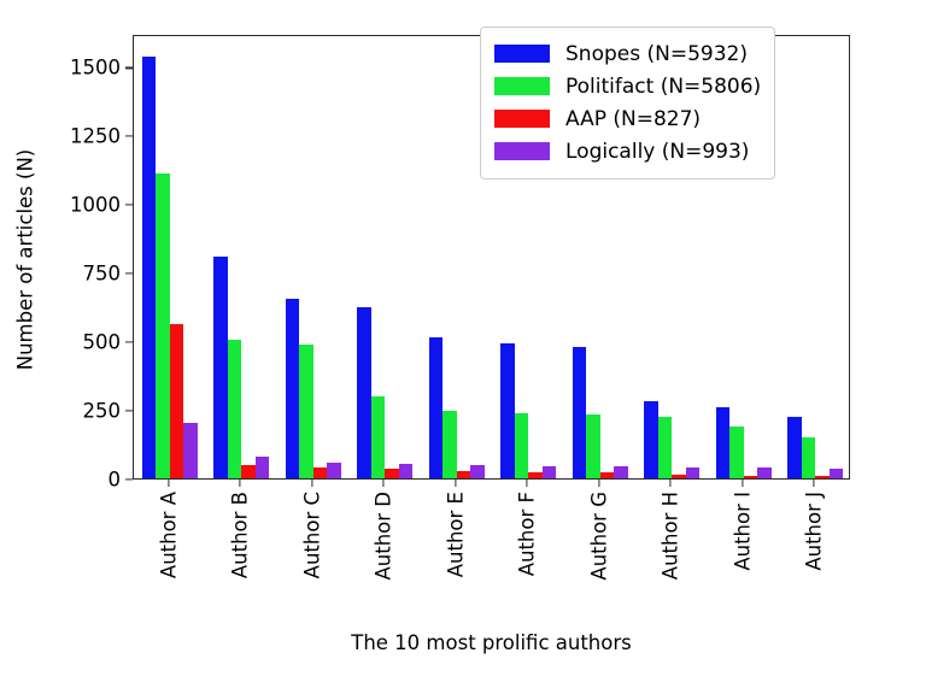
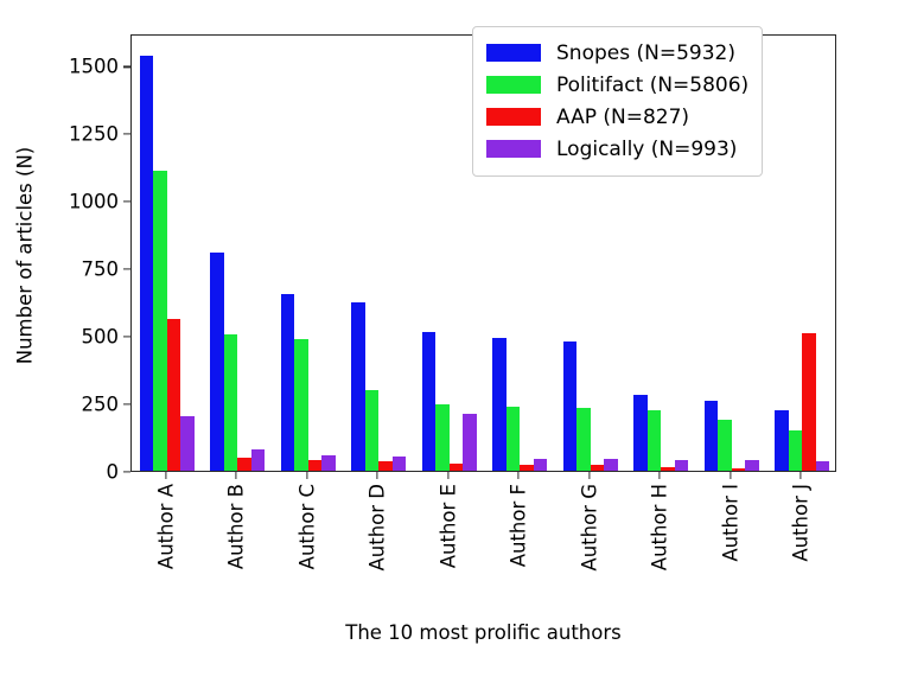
Logically (N=993)/Author E: 50 -> 210
AAP (N=827)/Author J: 10 -> 510
